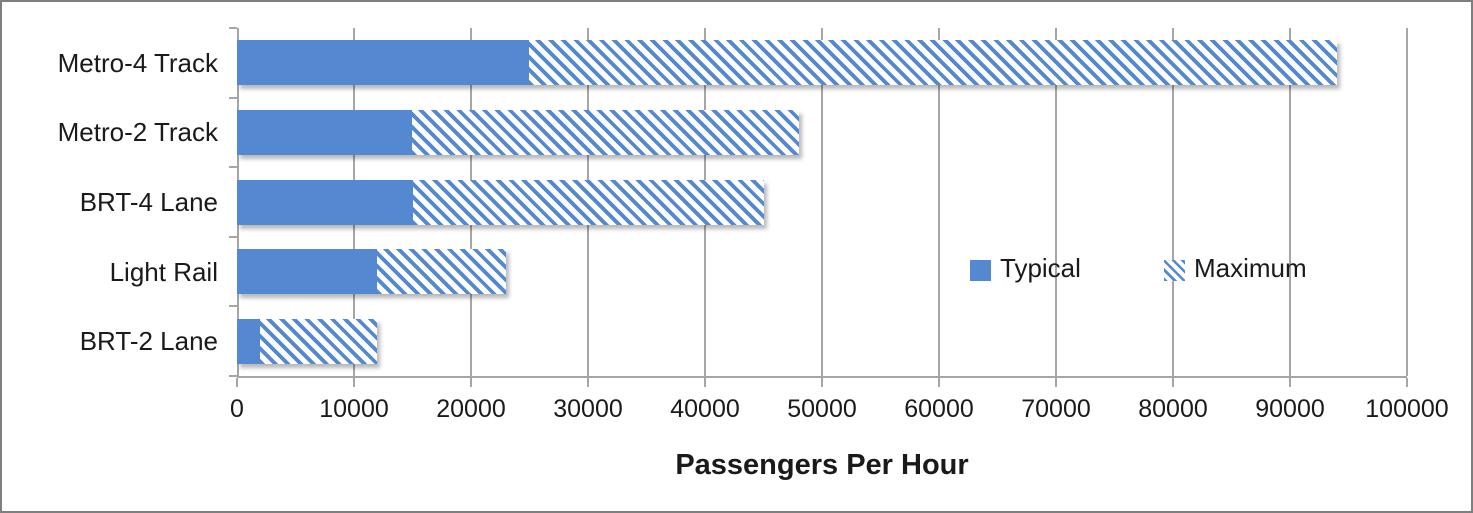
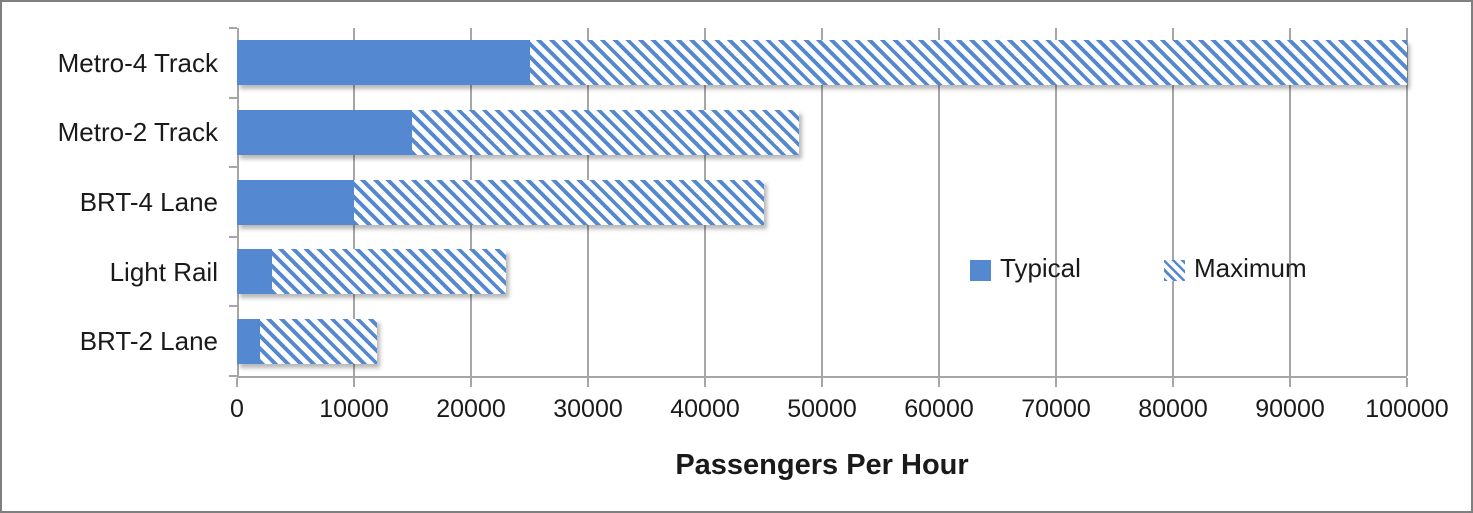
Maximum/Metro-4 Track: 94000 -> 100000
Typical/BRT-4 Lane: 15000 -> 10000
Typical/Light Rail: 12000 -> 3000
